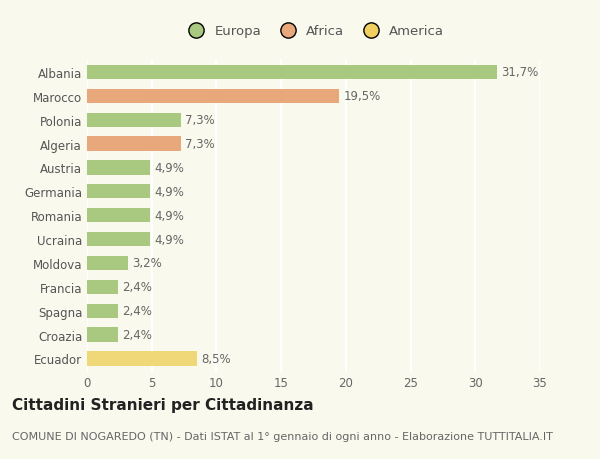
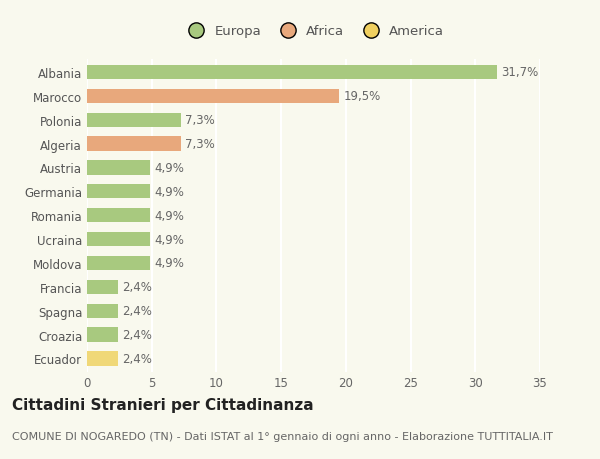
Moldova: 3,2% -> 4,9%
Ecuador: 8,5% -> 2,4%
